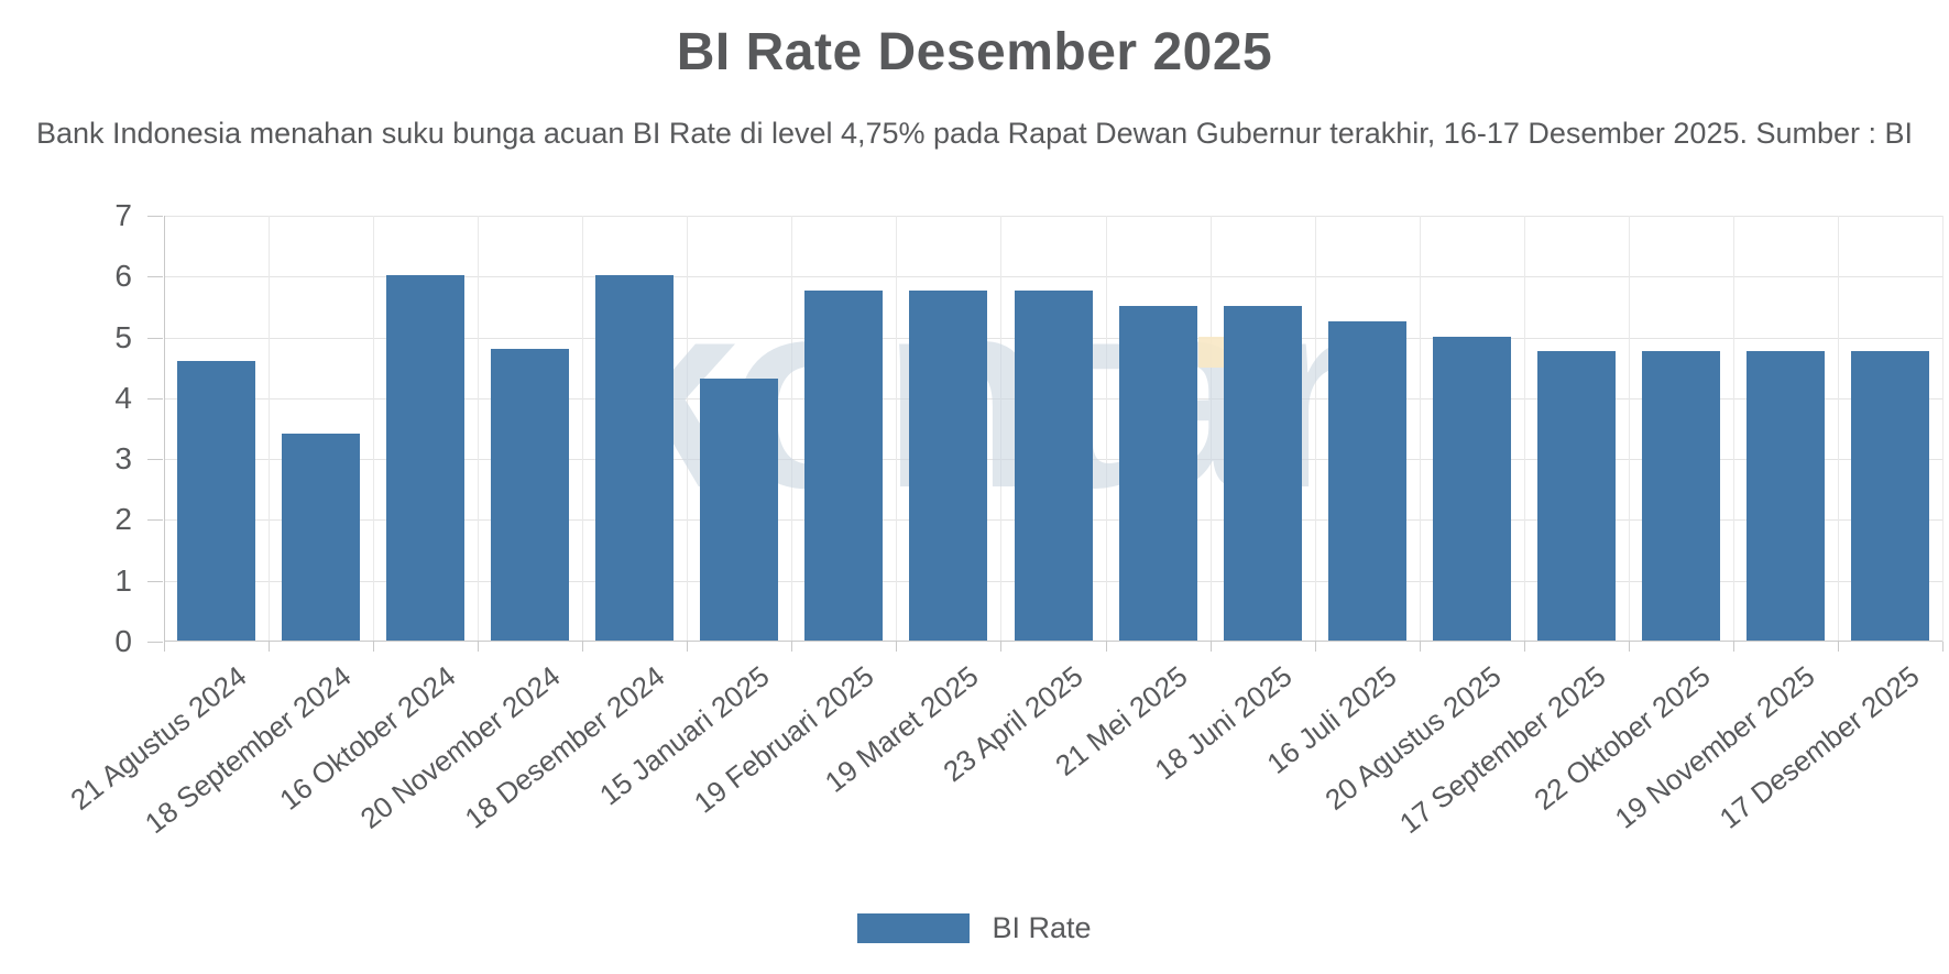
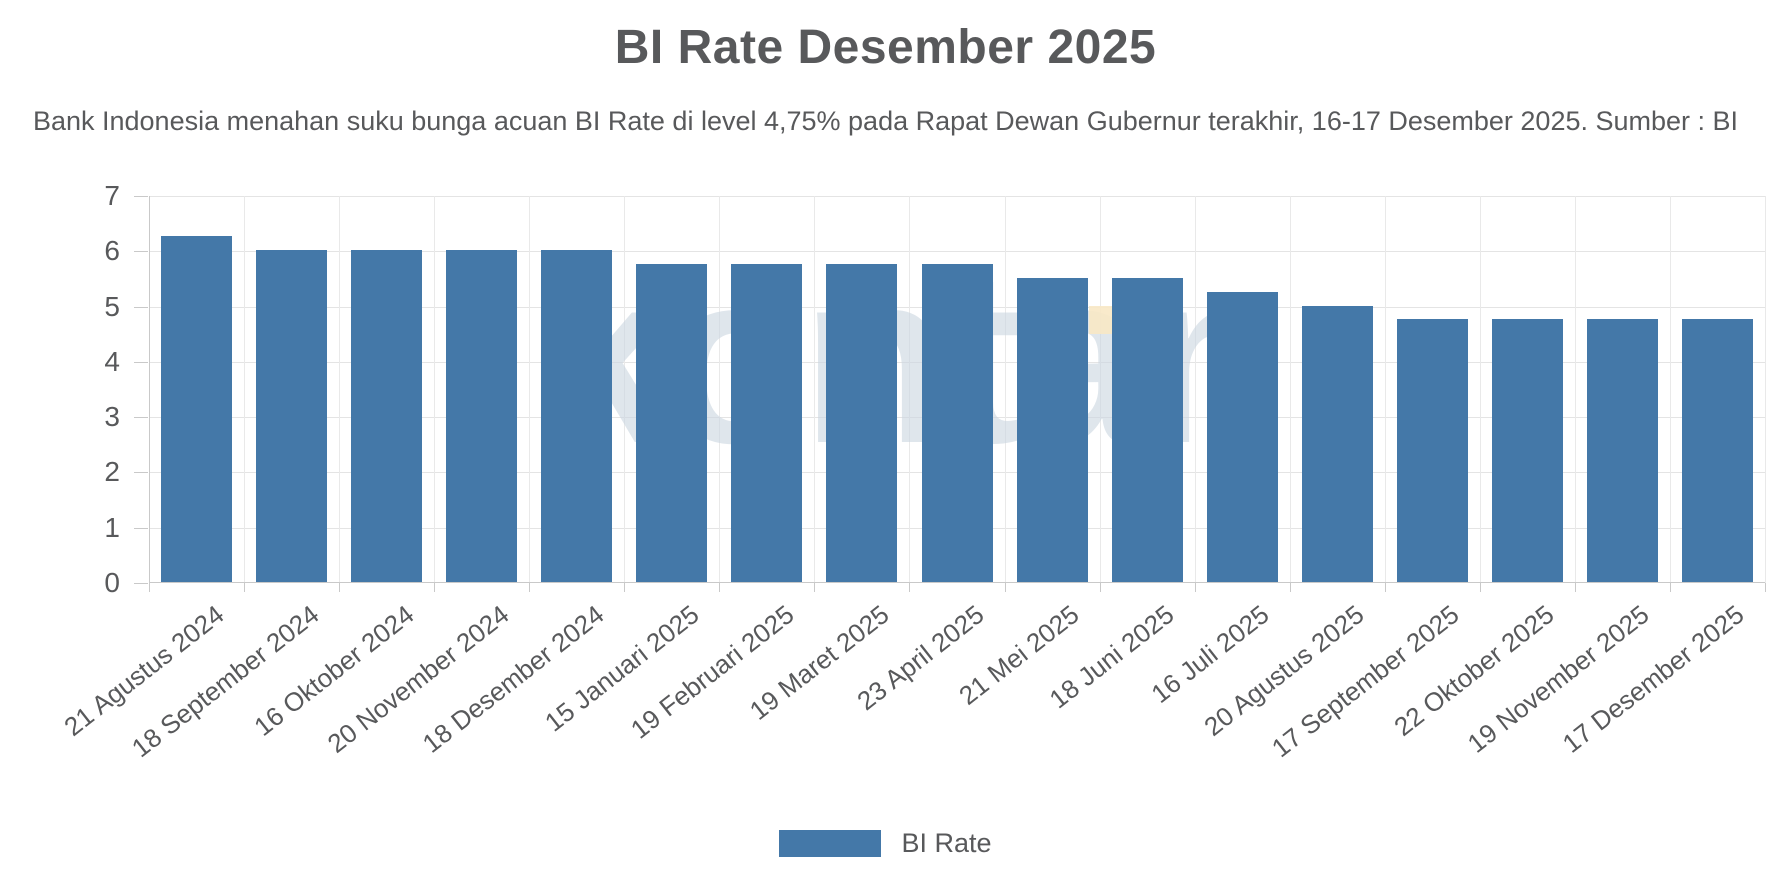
21 Agustus 2024: 4.6 -> 6.2
18 September 2024: 3.4 -> 6.0
20 November 2024: 4.8 -> 6.0
15 Januari 2025: 4.3 -> 5.8
